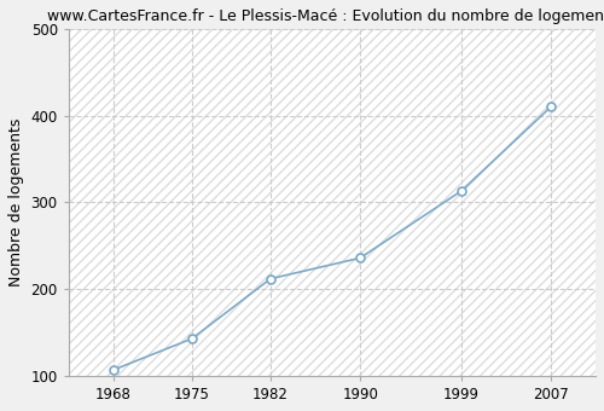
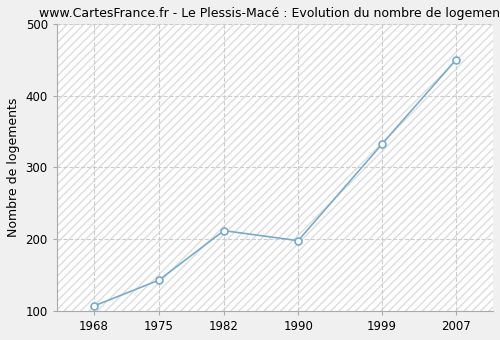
1990: 236 -> 198
1999: 313 -> 332
2007: 410 -> 450
